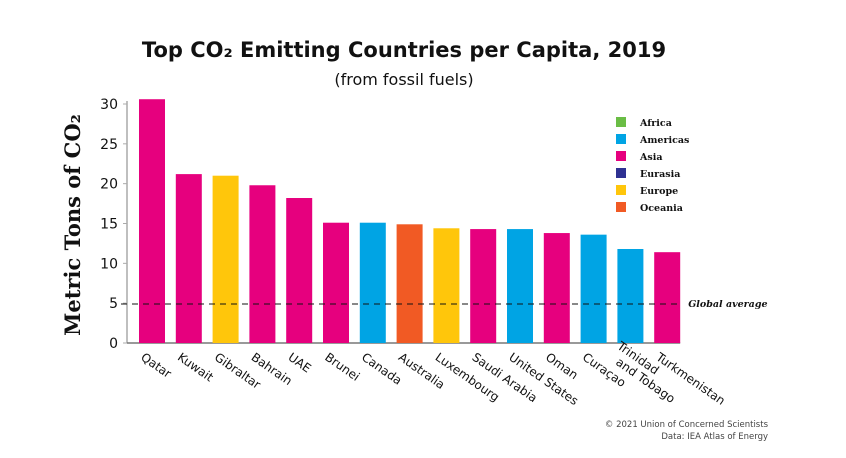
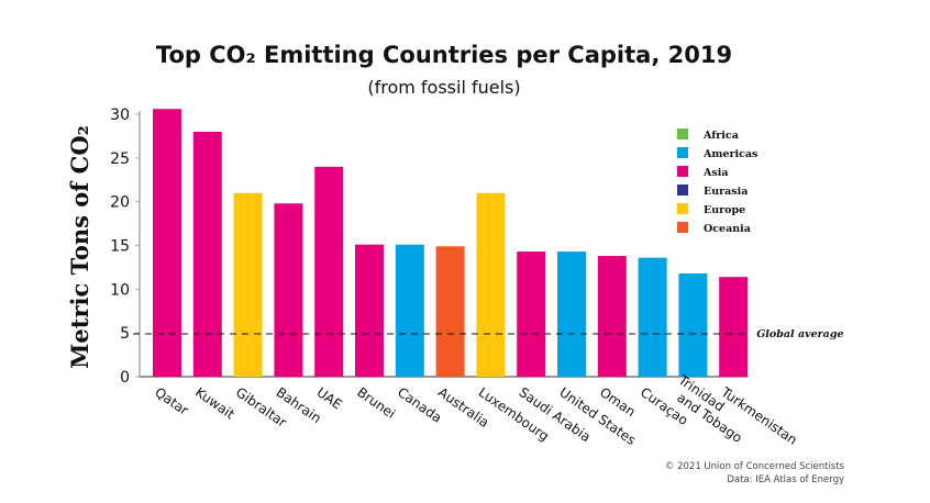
Kuwait: 21 -> 28
UAE: 18 -> 24
Luxembourg: 14 -> 21
